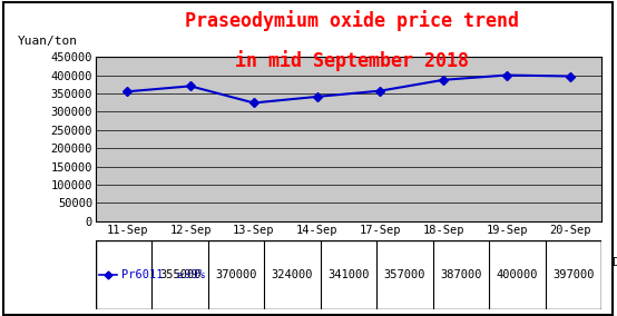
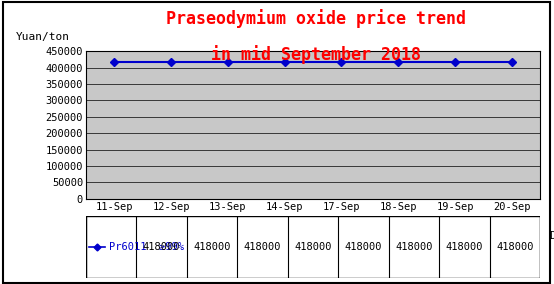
11-Sep: 355000 -> 418000
12-Sep: 370000 -> 418000
13-Sep: 324000 -> 418000
14-Sep: 341000 -> 418000
17-Sep: 357000 -> 418000
18-Sep: 387000 -> 418000
19-Sep: 400000 -> 418000
20-Sep: 397000 -> 418000
